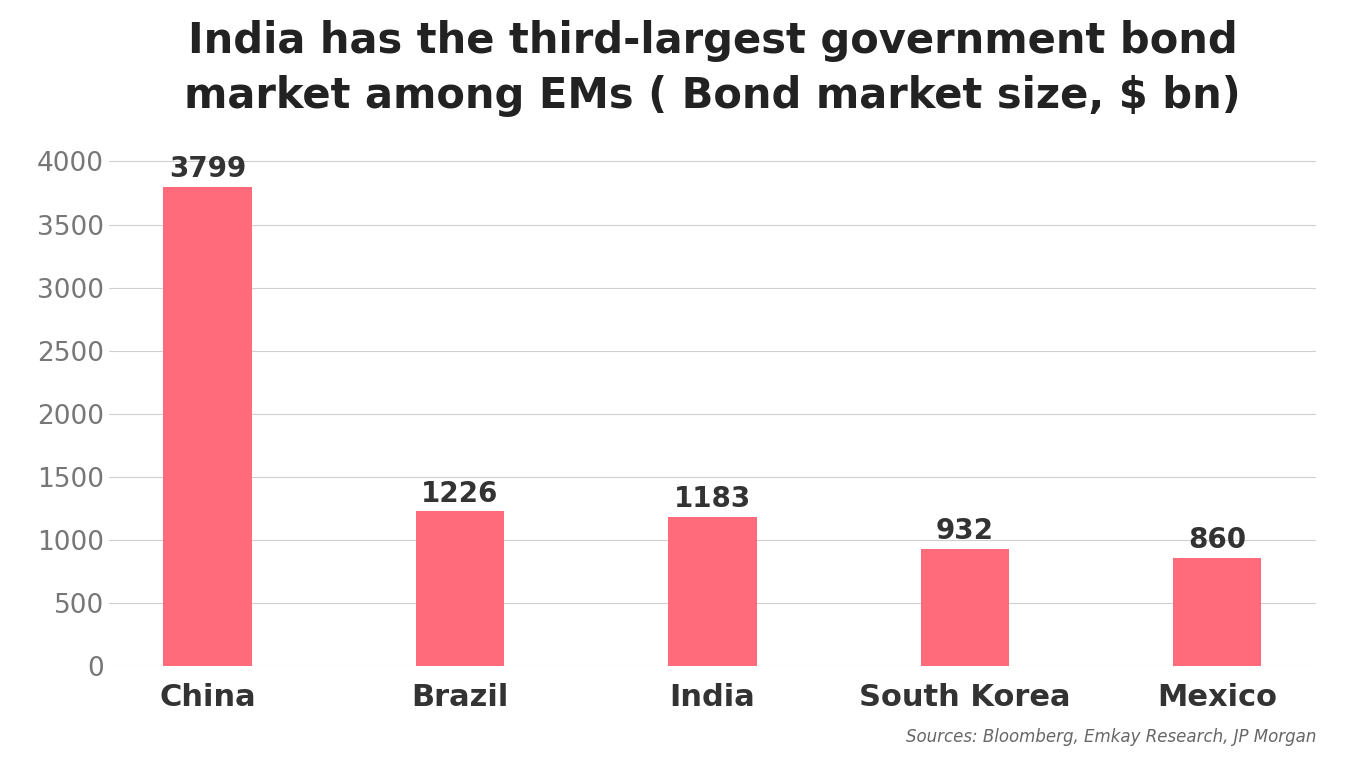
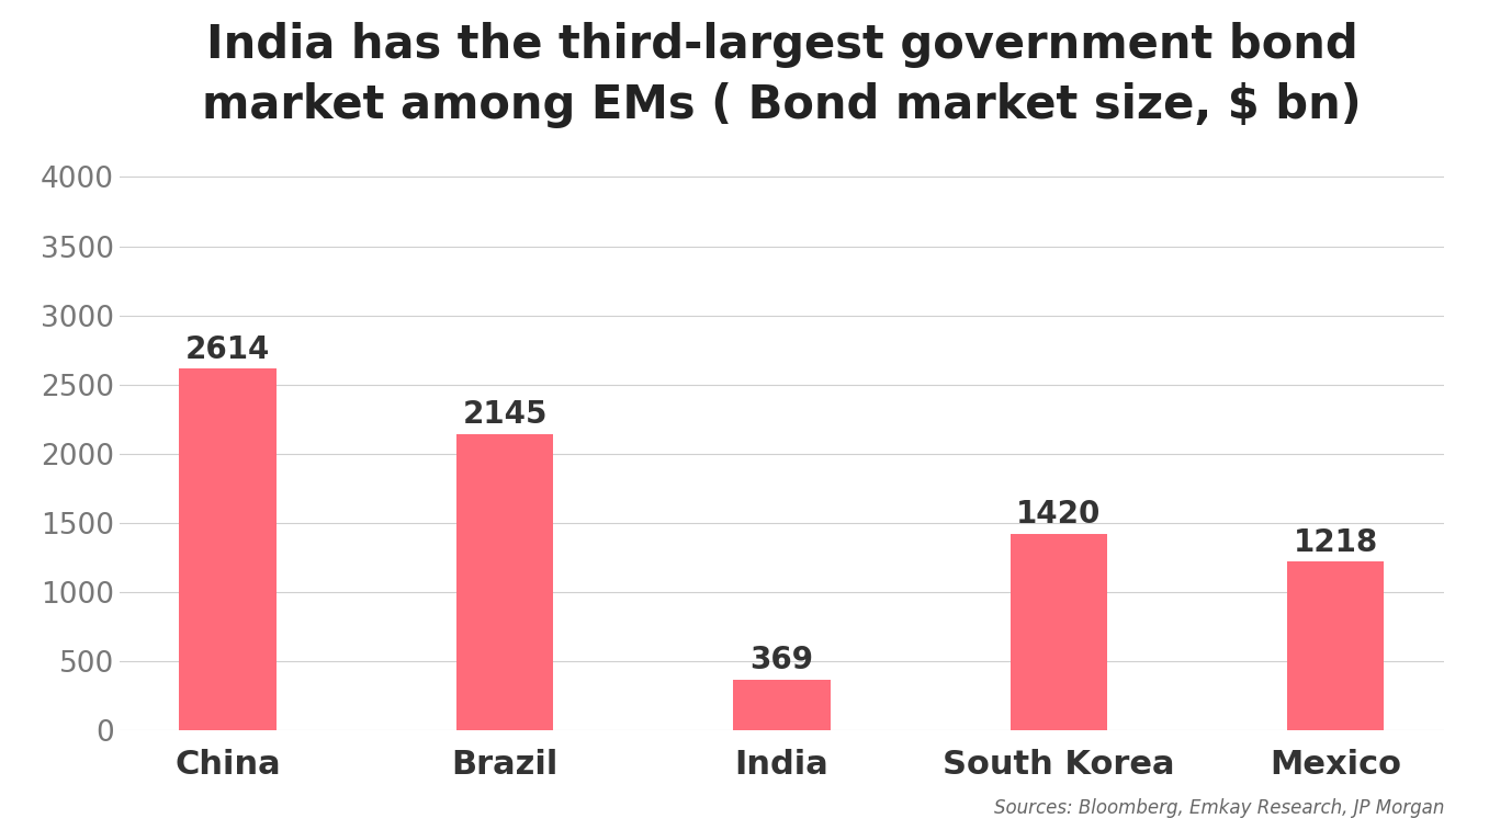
China: 3799 -> 2614
Brazil: 1226 -> 2145
India: 1183 -> 369
South Korea: 932 -> 1420
Mexico: 860 -> 1218
